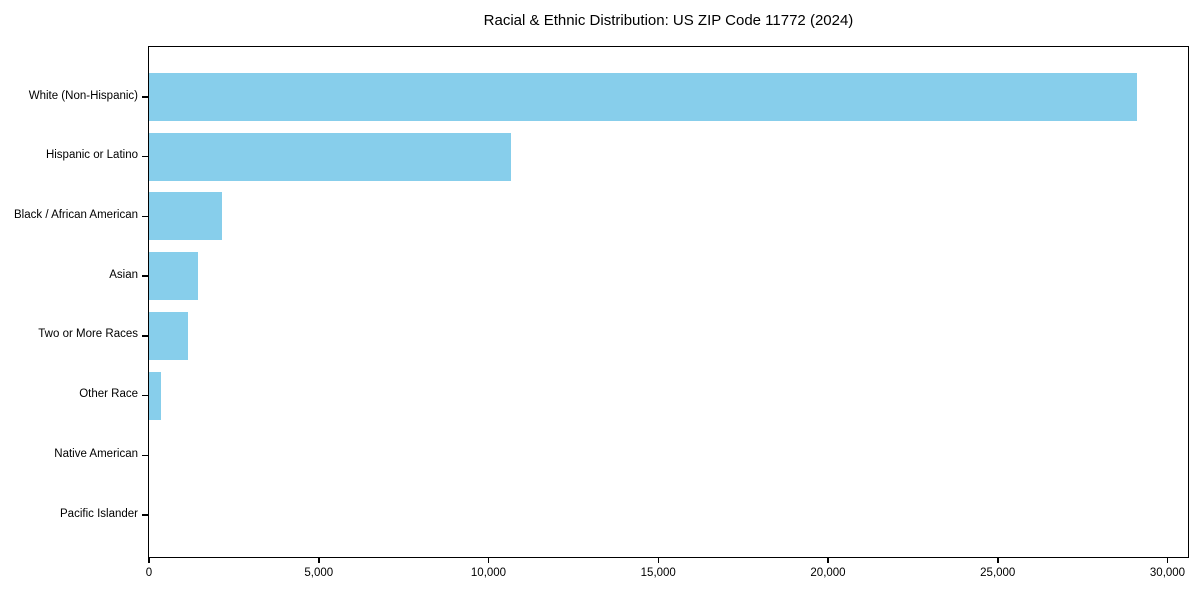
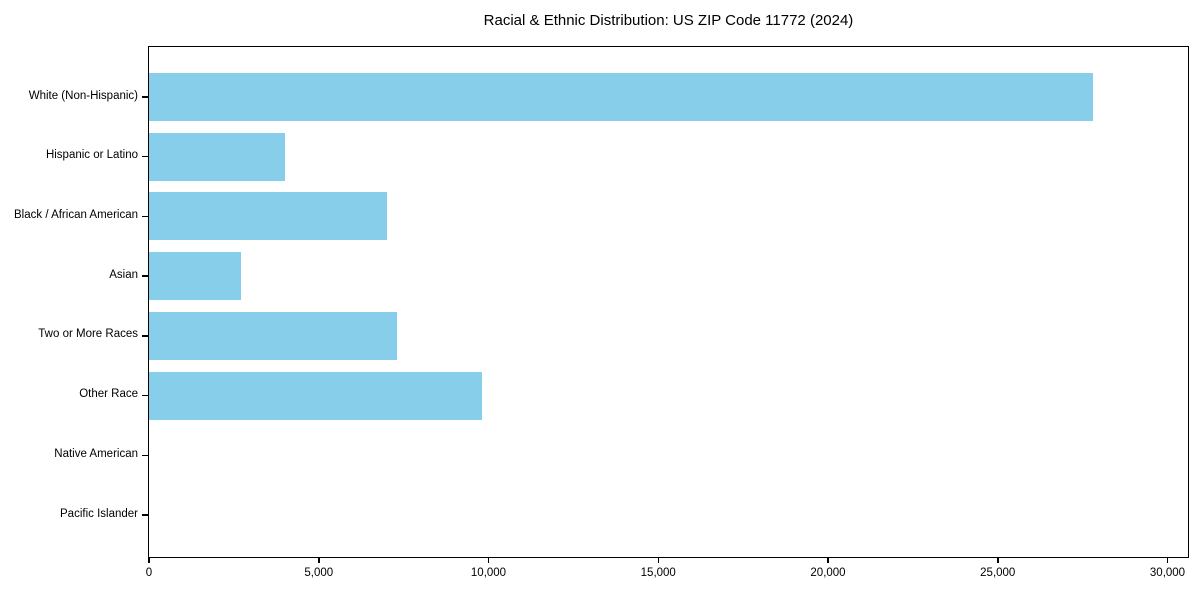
White (Non-Hispanic): 29100 -> 27800
Hispanic or Latino: 10600 -> 4000
Black / African American: 2200 -> 7000
Asian: 1400 -> 2700
Two or More Races: 1200 -> 7300
Other Race: 400 -> 9800
